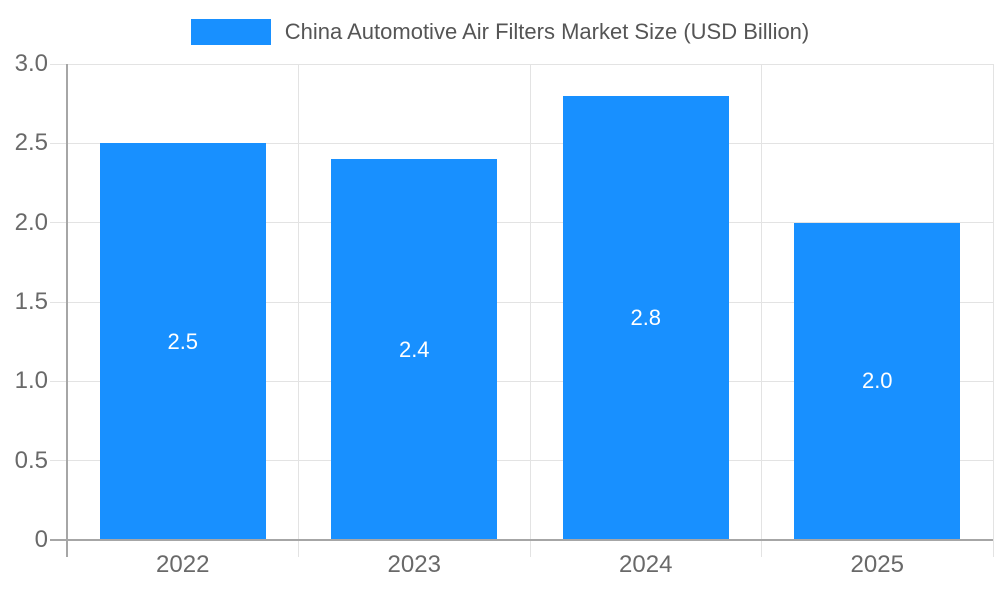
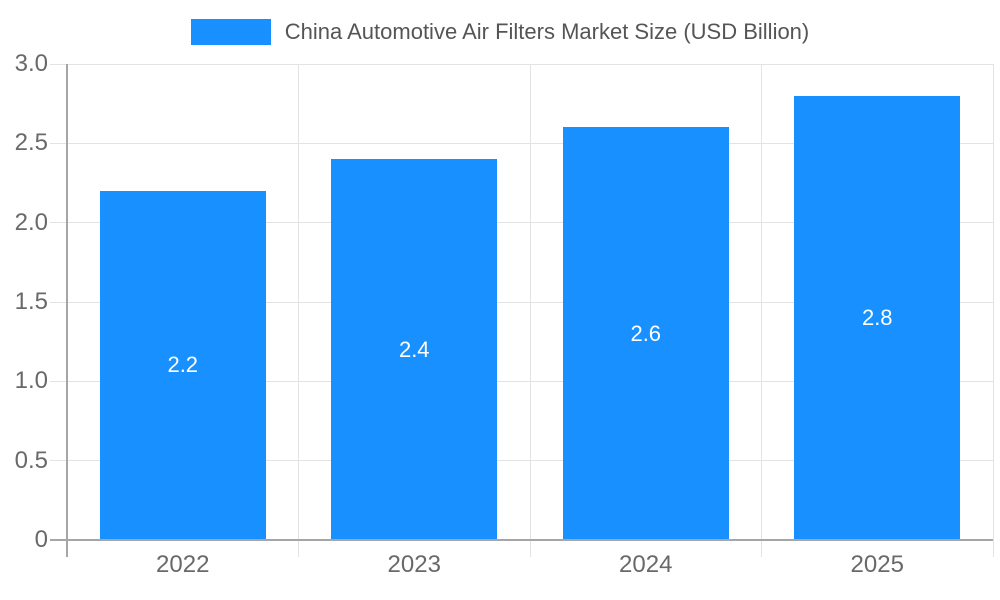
2022: 2.5 -> 2.2
2024: 2.8 -> 2.6
2025: 2.0 -> 2.8
